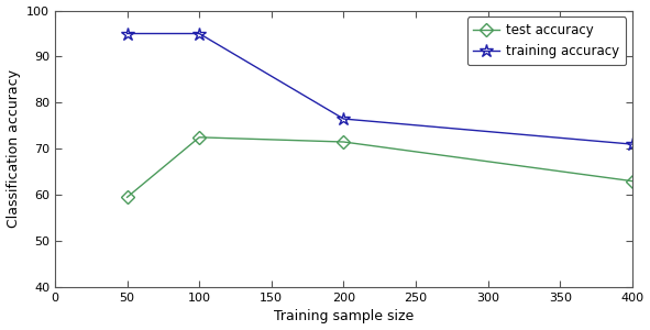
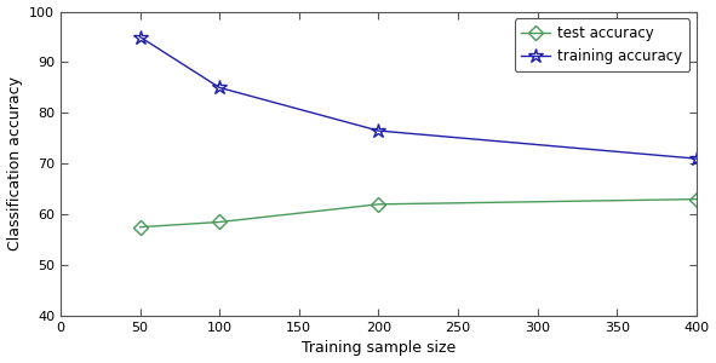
test accuracy/50: 59.5 -> 57.5
test accuracy/100: 72.5 -> 58.5
training accuracy/100: 95.0 -> 85.0
test accuracy/200: 71.5 -> 62.0
